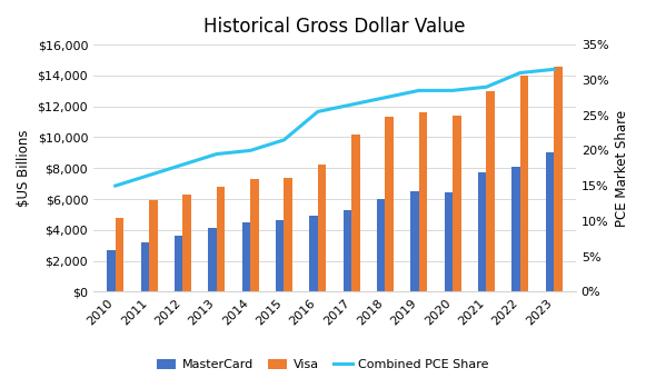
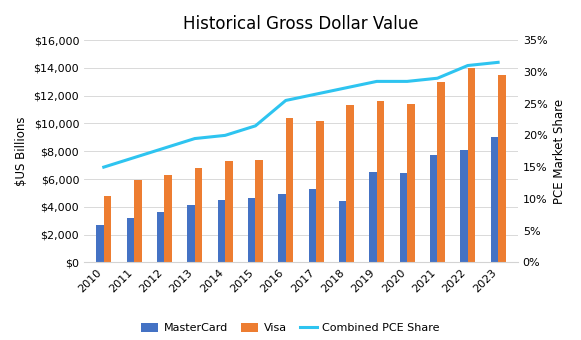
Visa/2016: $8,200 -> $10,400
MasterCard/2018: $6,000 -> $4,400
Visa/2023: $14,600 -> $13,500
